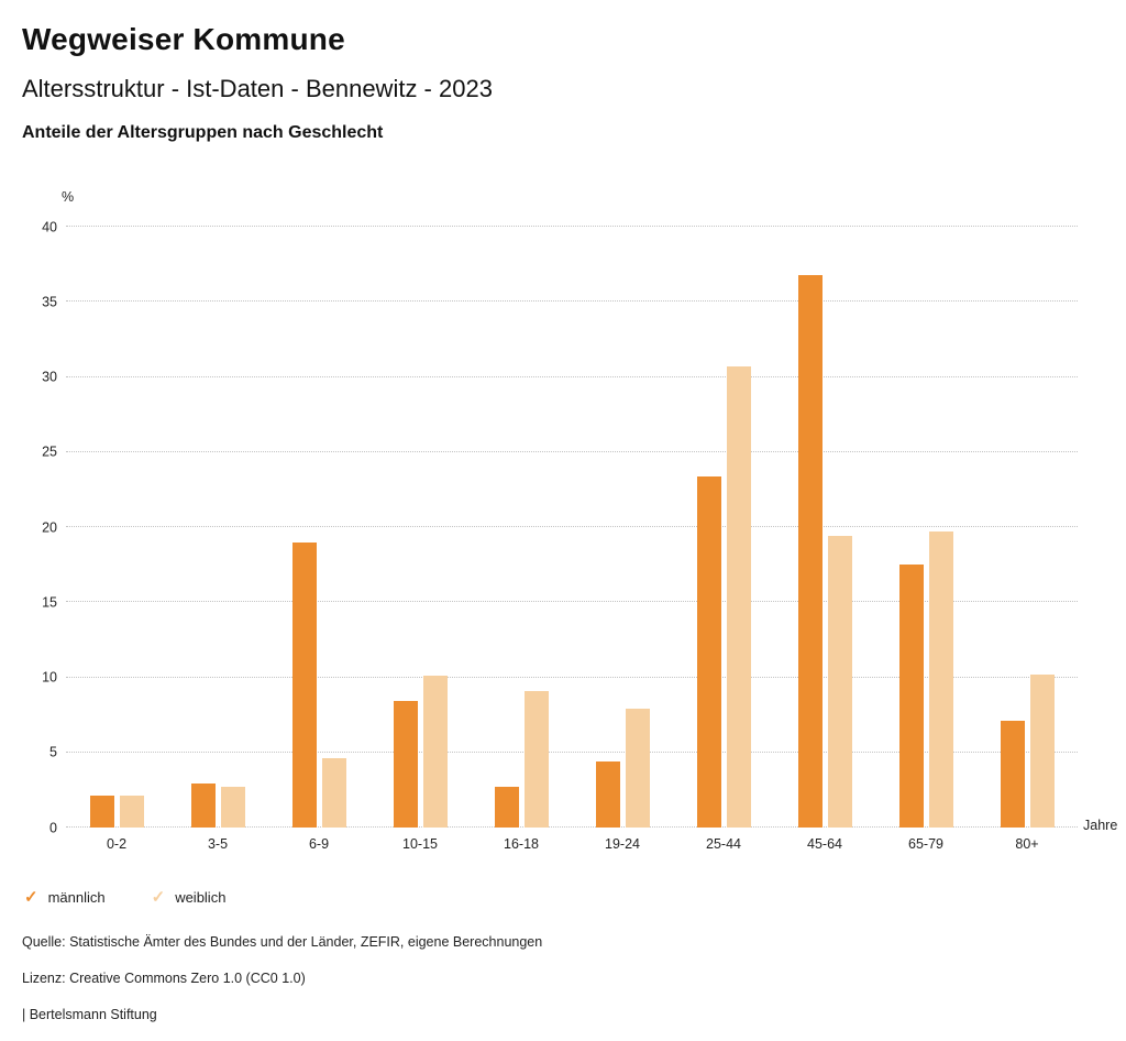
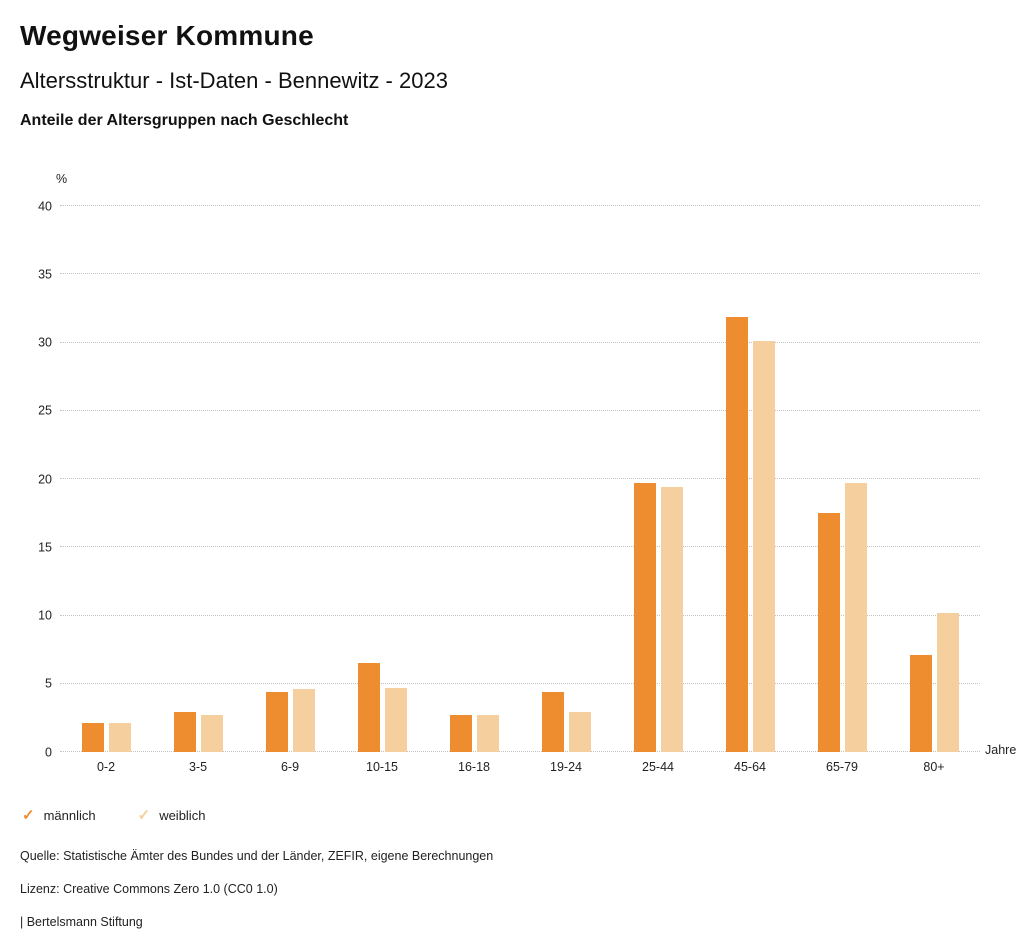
männlich/6-9: 19.0 -> 4.4
männlich/10-15: 8.4 -> 6.5
weiblich/10-15: 10.1 -> 4.7
weiblich/16-18: 9.1 -> 2.7
weiblich/19-24: 7.9 -> 2.9
männlich/25-44: 23.4 -> 19.7
weiblich/25-44: 30.7 -> 19.4
männlich/45-64: 36.8 -> 31.9
weiblich/45-64: 19.4 -> 30.1
